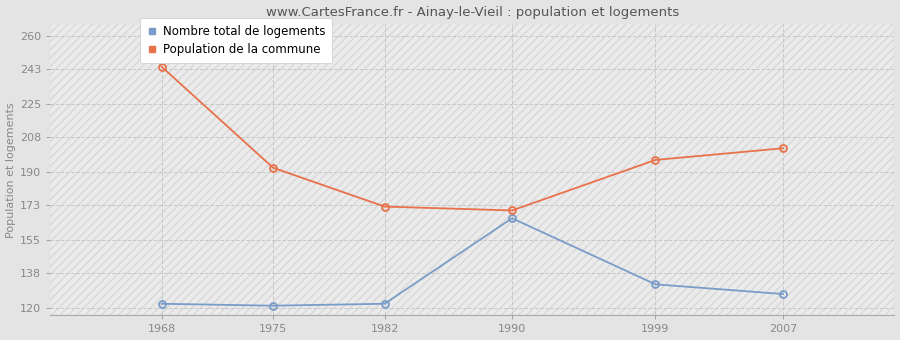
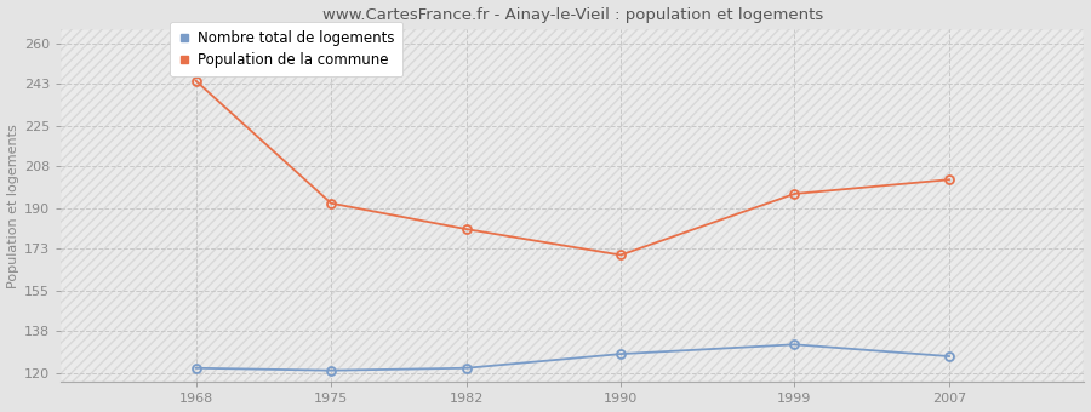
Population de la commune/1982: 172 -> 181
Nombre total de logements/1990: 166 -> 128
